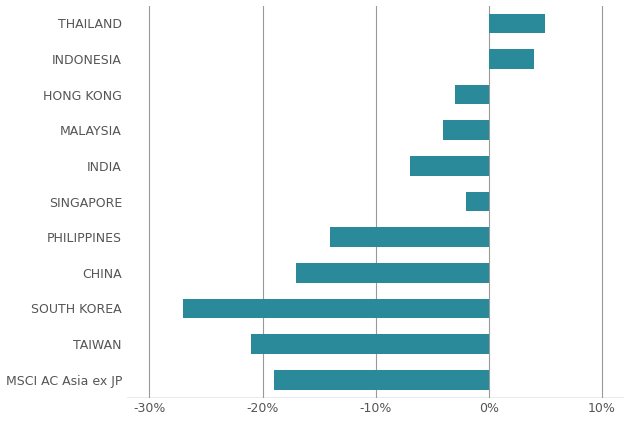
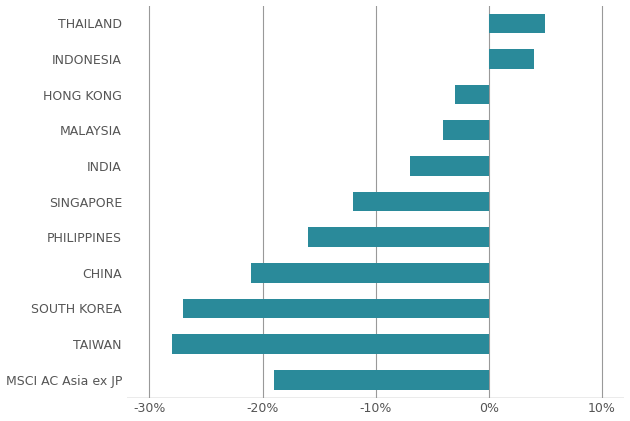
SINGAPORE: -2% -> -12%
PHILIPPINES: -14% -> -16%
CHINA: -17% -> -21%
TAIWAN: -21% -> -28%
